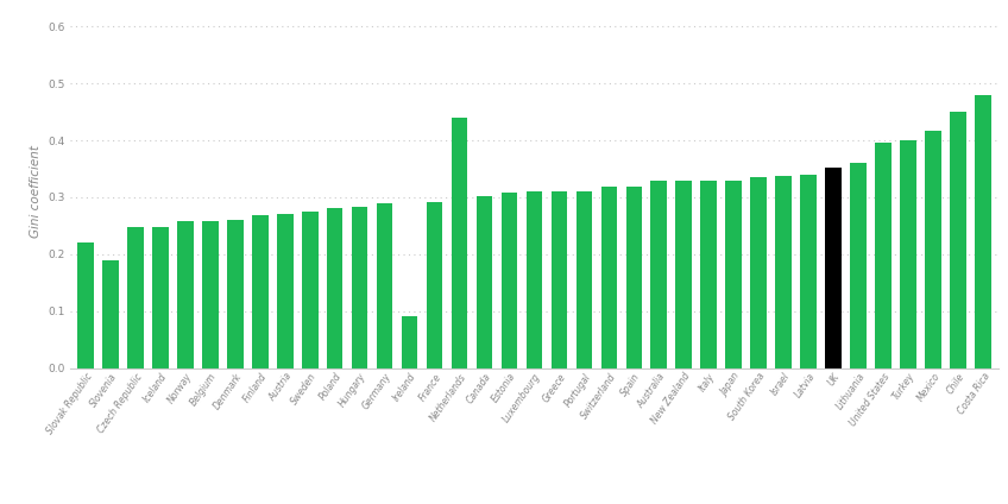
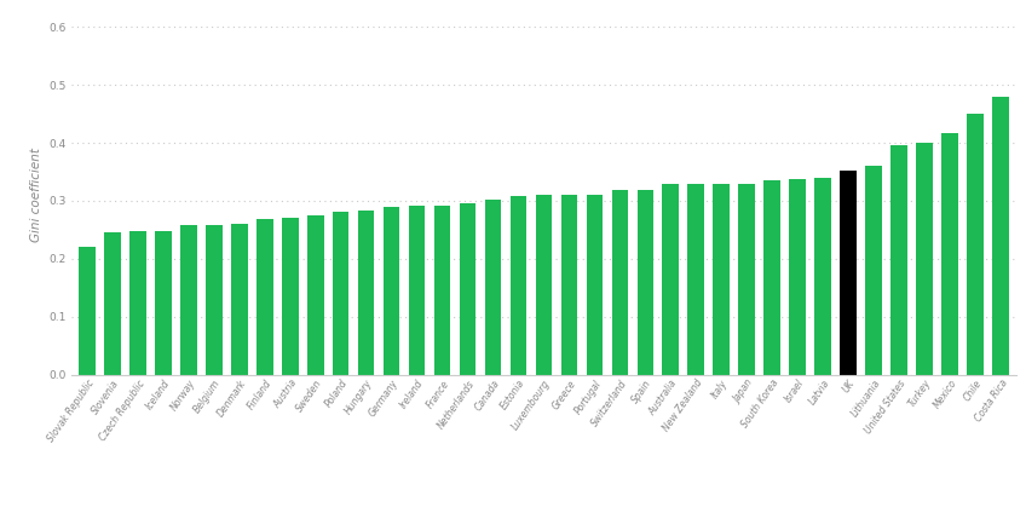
Slovenia: 0.190 -> 0.246
Ireland: 0.090 -> 0.291
Netherlands: 0.440 -> 0.295
